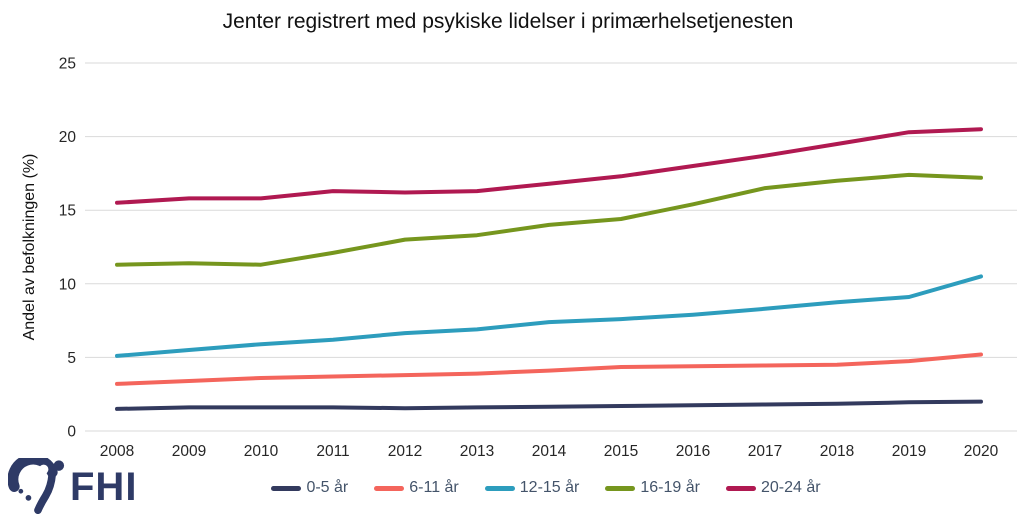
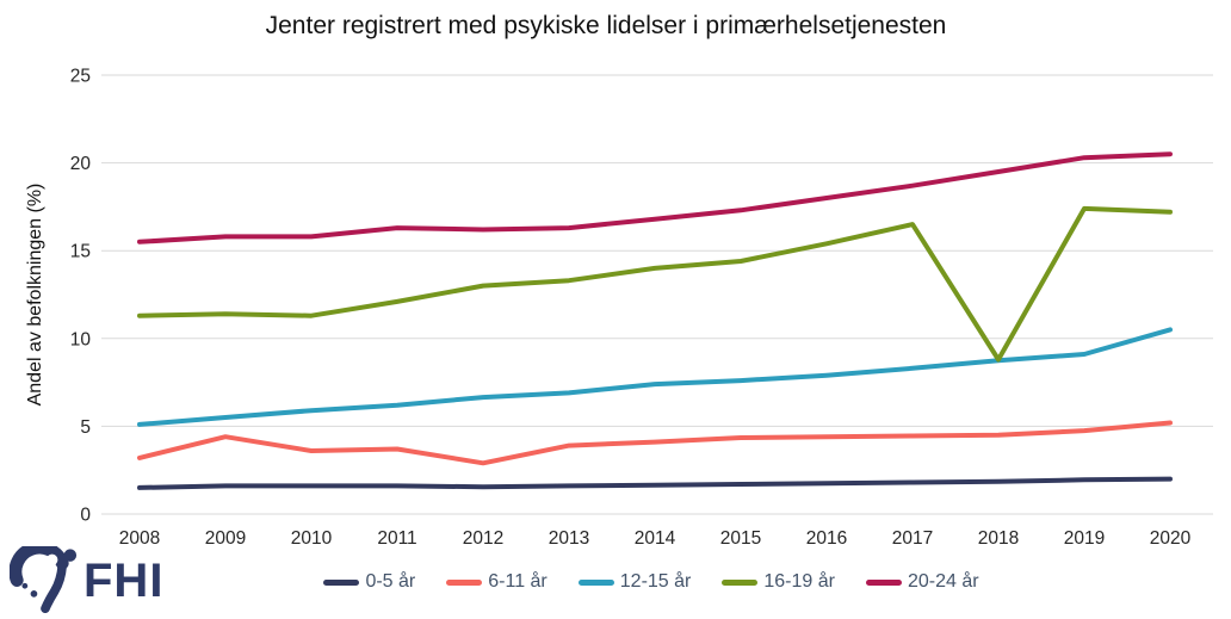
6-11 år/2009: 3.4 -> 4.4
6-11 år/2012: 3.8 -> 2.9
16-19 år/2018: 17.0 -> 8.8
